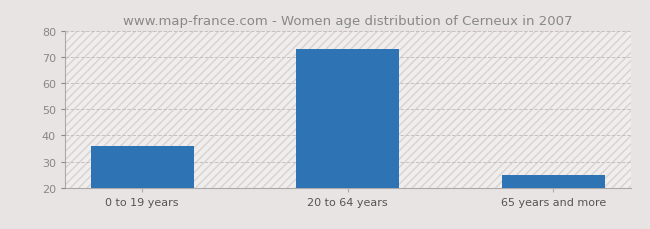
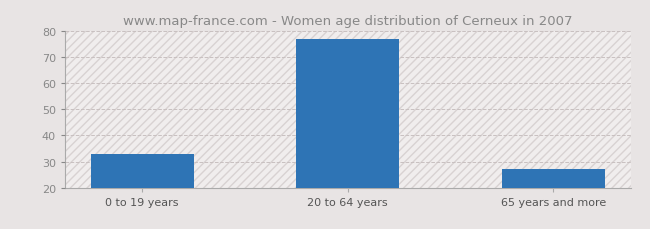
0 to 19 years: 36 -> 33
20 to 64 years: 73 -> 77
65 years and more: 25 -> 27
